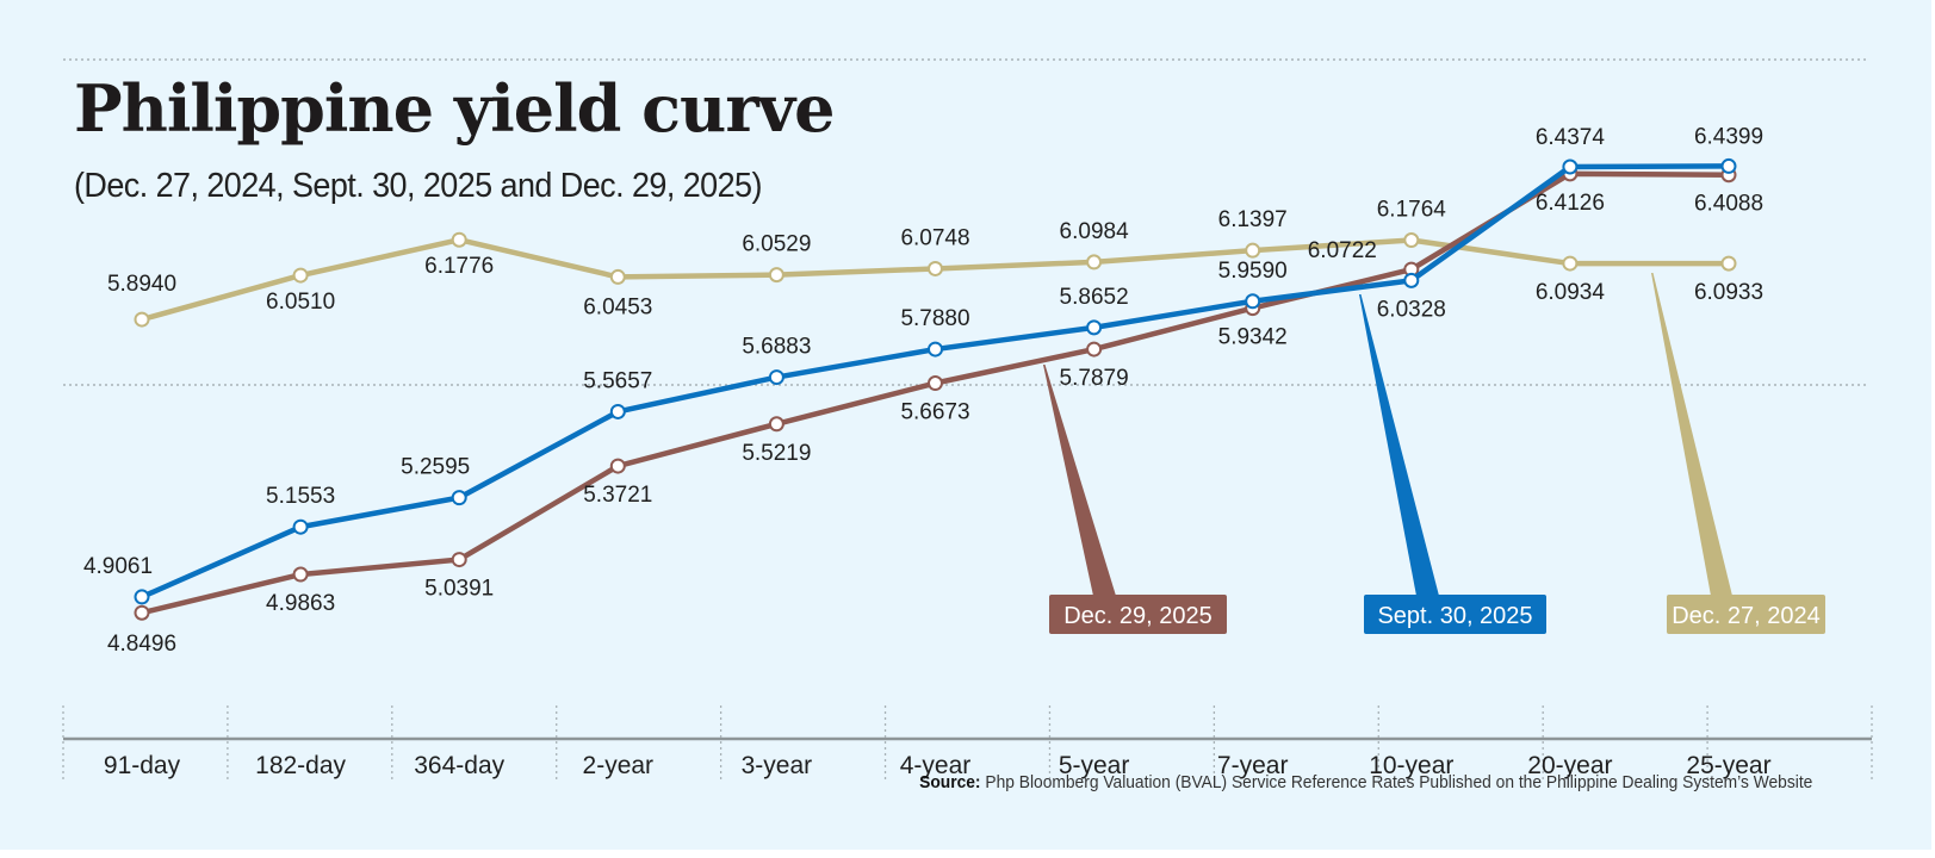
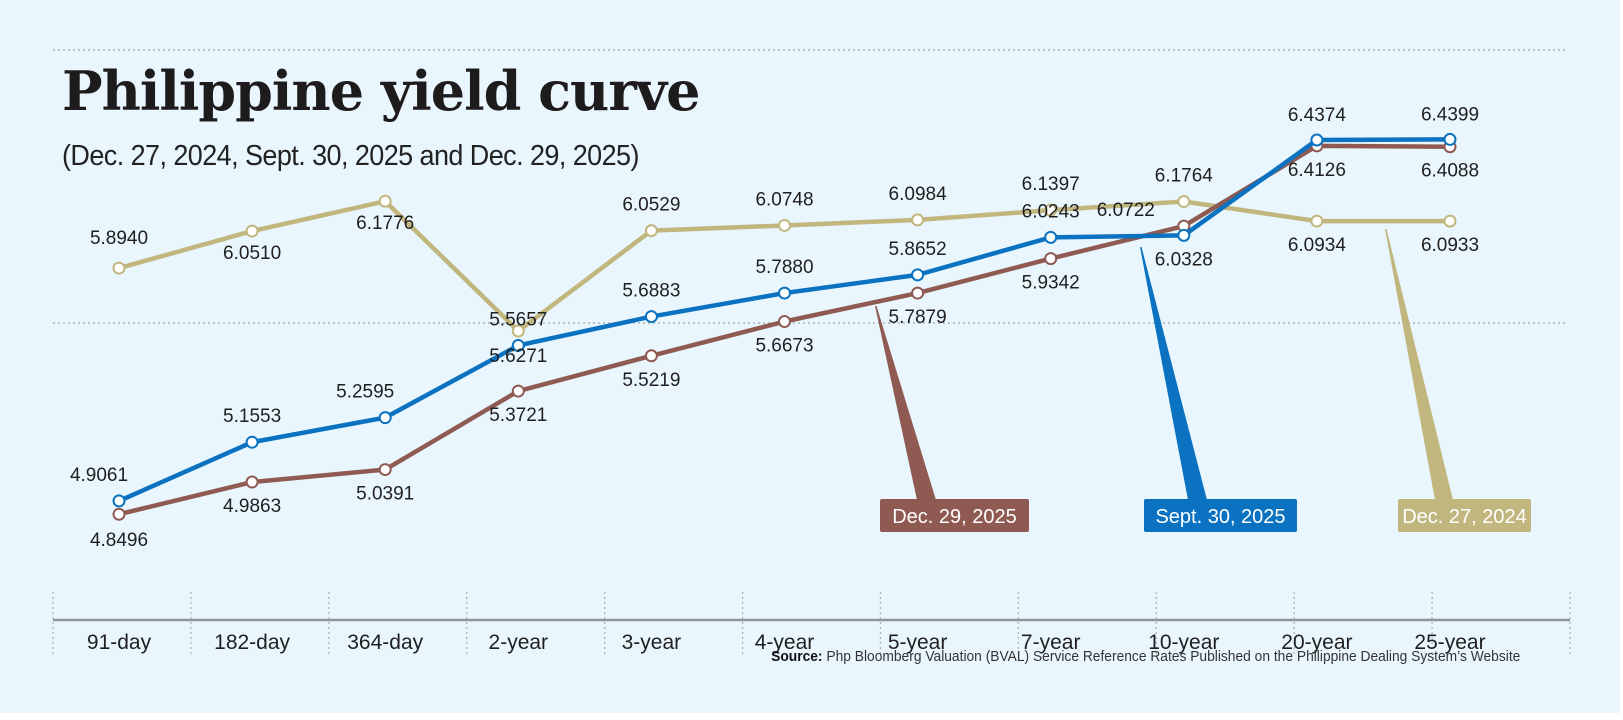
Dec. 27, 2024/2-year: 6.0453 -> 5.6271
Sept. 30, 2025/7-year: 5.9590 -> 6.0243
